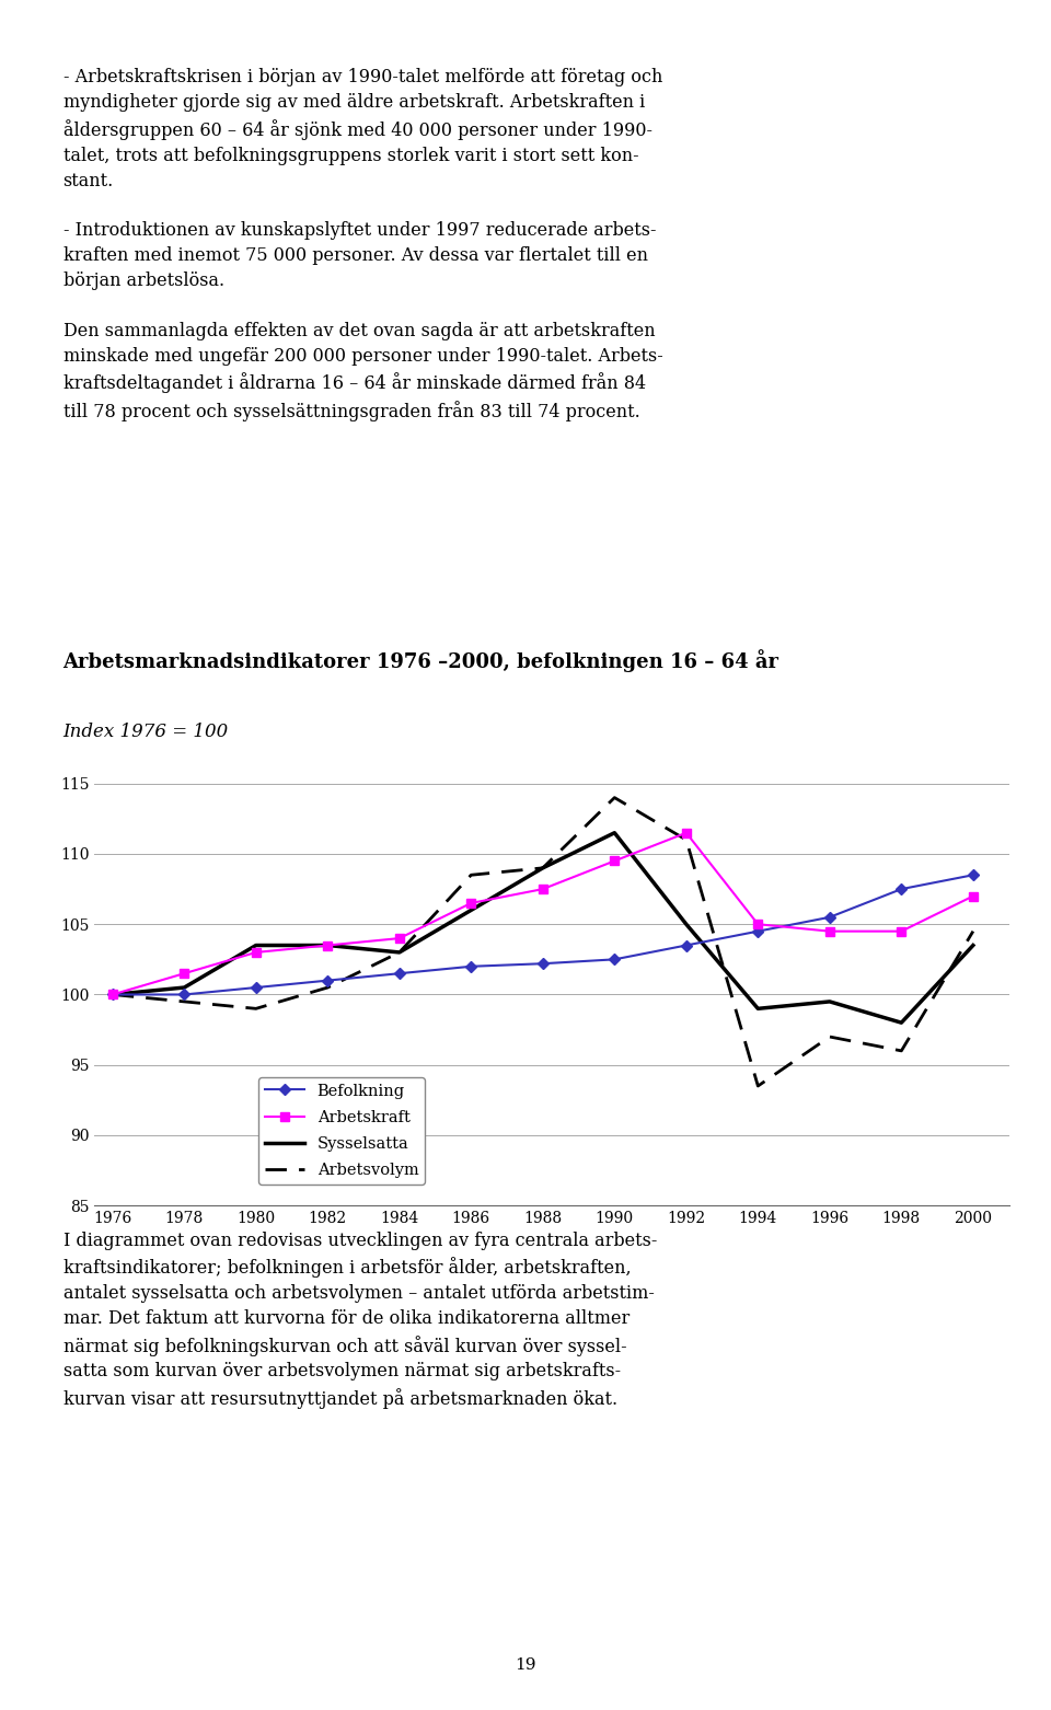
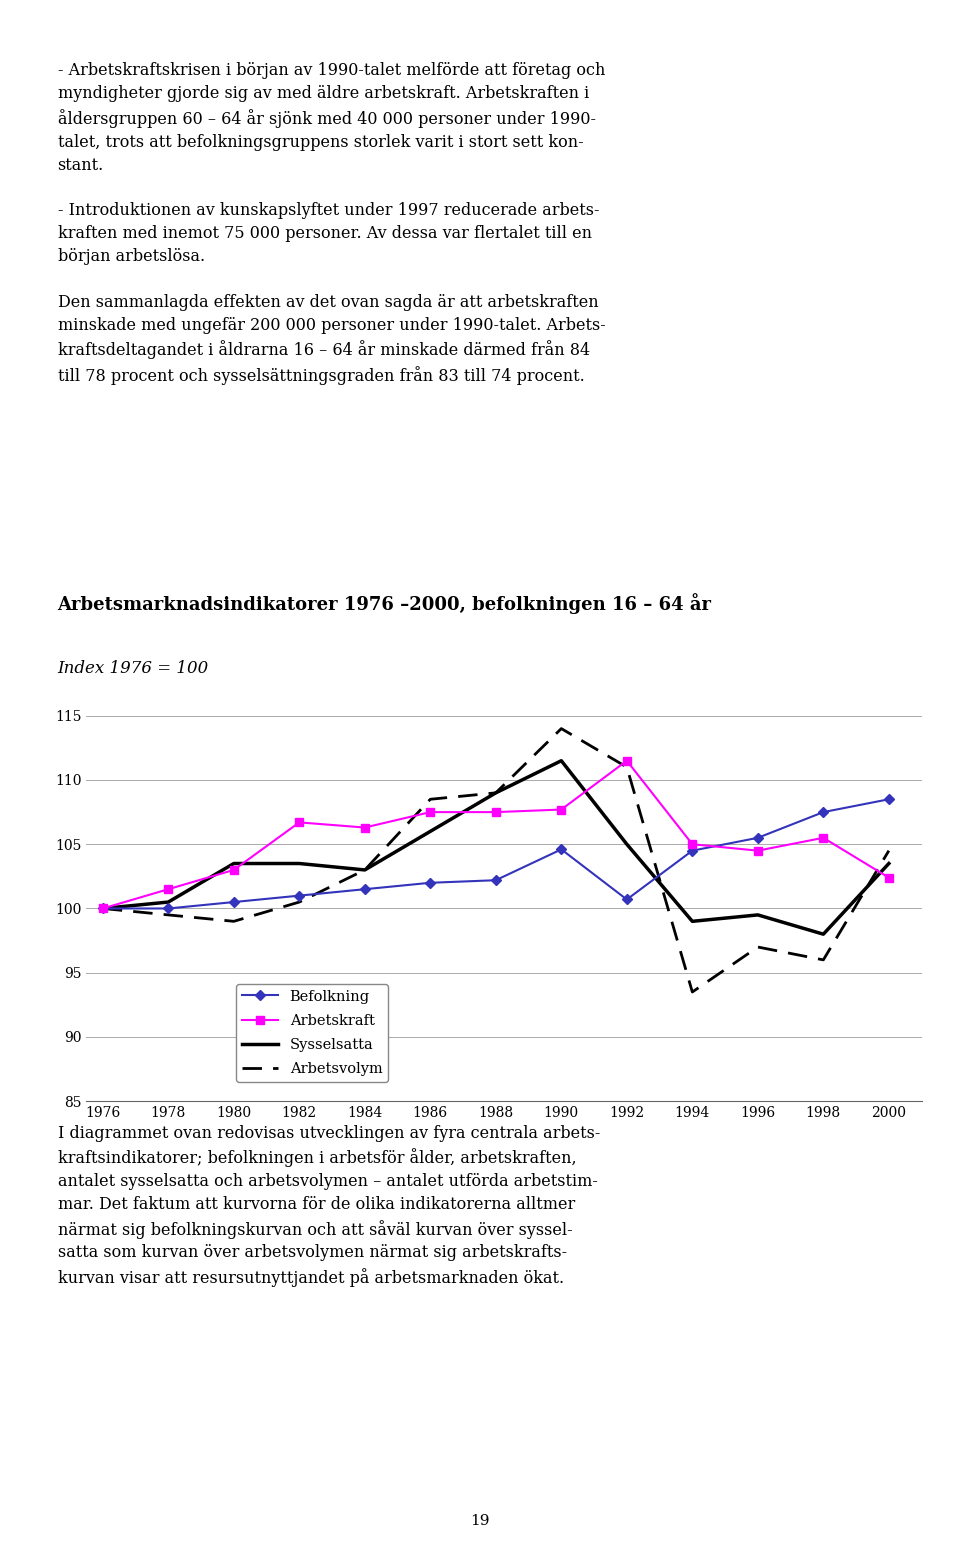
Arbetskraft/1982: 103.5 -> 106.7
Arbetskraft/1984: 104.0 -> 106.3
Arbetskraft/1986: 106.5 -> 107.5
Befolkning/1990: 102.5 -> 104.6
Arbetskraft/1990: 109.5 -> 107.7
Befolkning/1992: 103.5 -> 100.7
Arbetskraft/1998: 104.5 -> 105.5
Arbetskraft/2000: 107.0 -> 102.4
